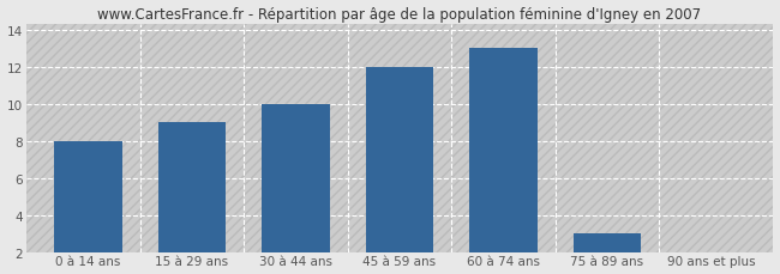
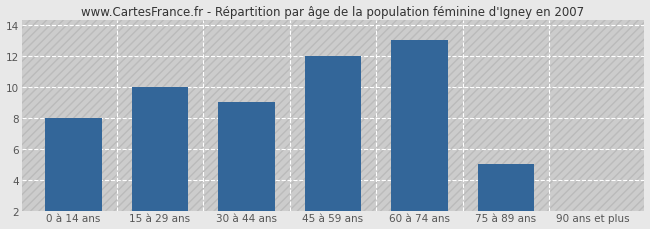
15 à 29 ans: 9 -> 10
30 à 44 ans: 10 -> 9
75 à 89 ans: 3 -> 5
